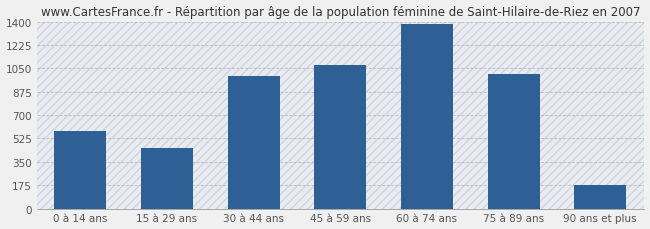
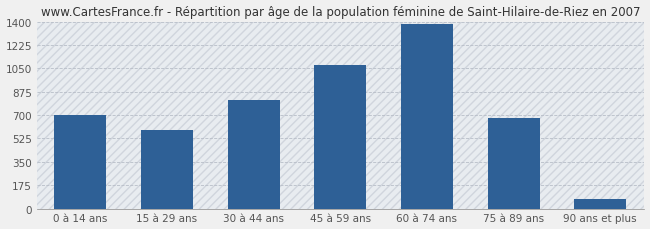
0 à 14 ans: 580 -> 700
15 à 29 ans: 450 -> 590
30 à 44 ans: 990 -> 810
75 à 89 ans: 1010 -> 680
90 ans et plus: 180 -> 80
